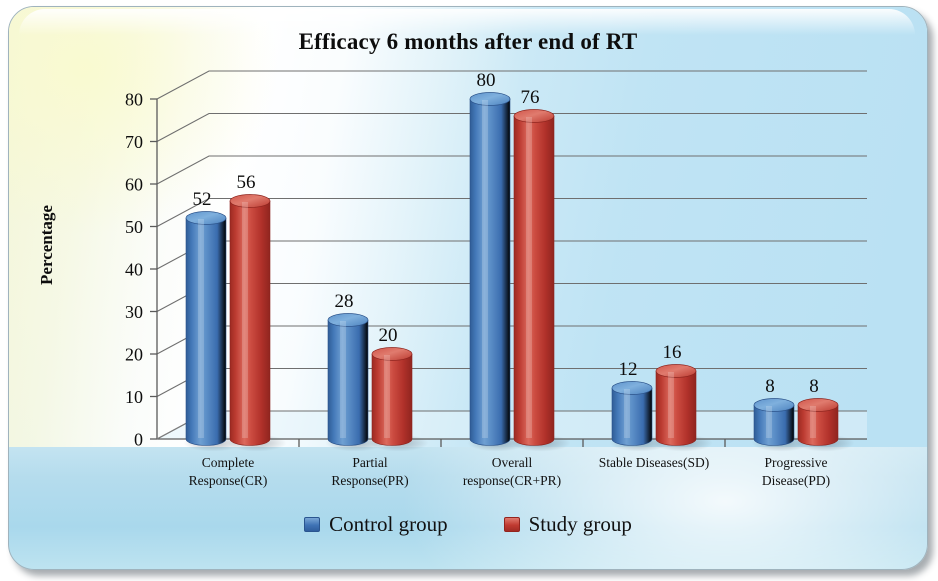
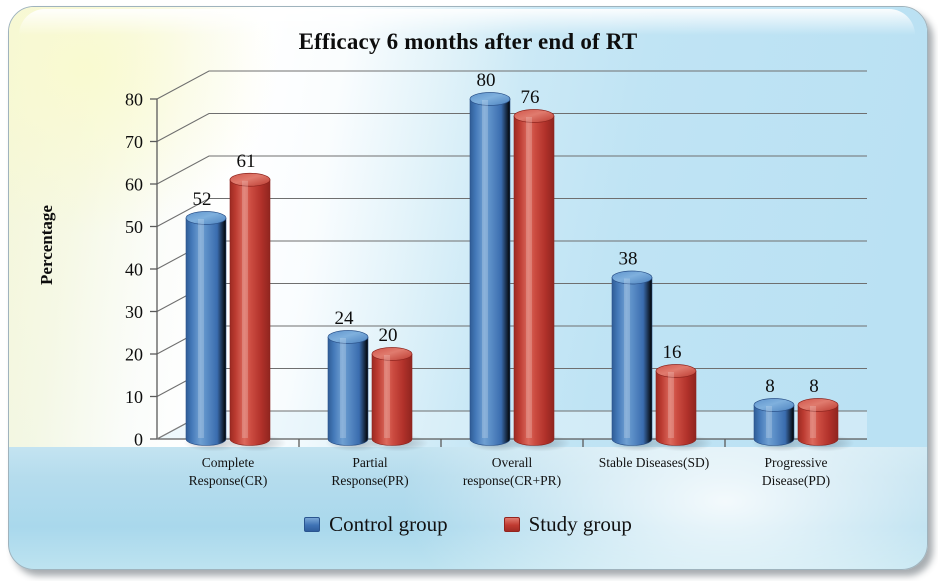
Study group/Complete Response(CR): 56 -> 61
Control group/Partial Response(PR): 28 -> 24
Control group/Stable Diseases(SD): 12 -> 38
